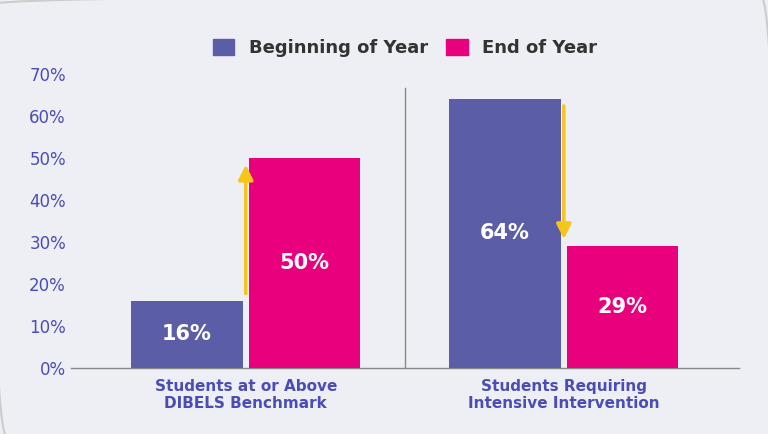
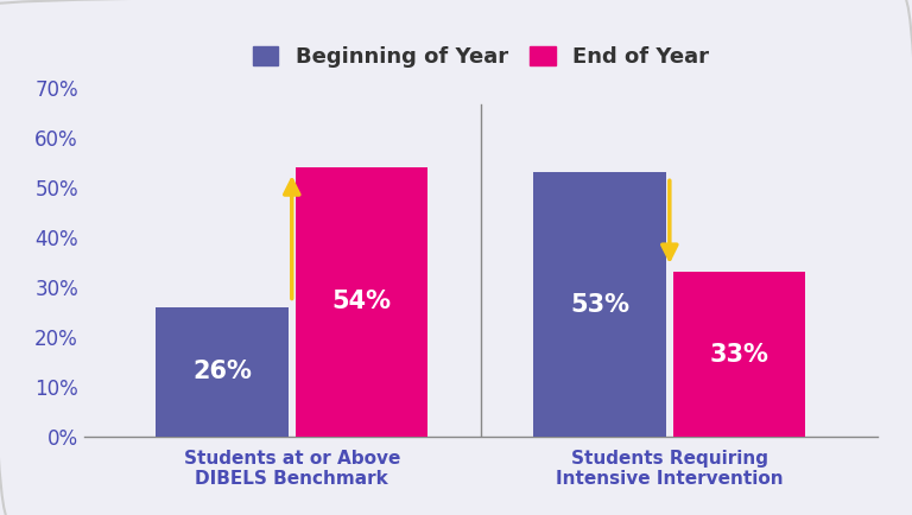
Beginning of Year/Students at or Above DIBELS Benchmark: 16% -> 26%
End of Year/Students at or Above DIBELS Benchmark: 50% -> 54%
Beginning of Year/Students Requiring Intensive Intervention: 64% -> 53%
End of Year/Students Requiring Intensive Intervention: 29% -> 33%
